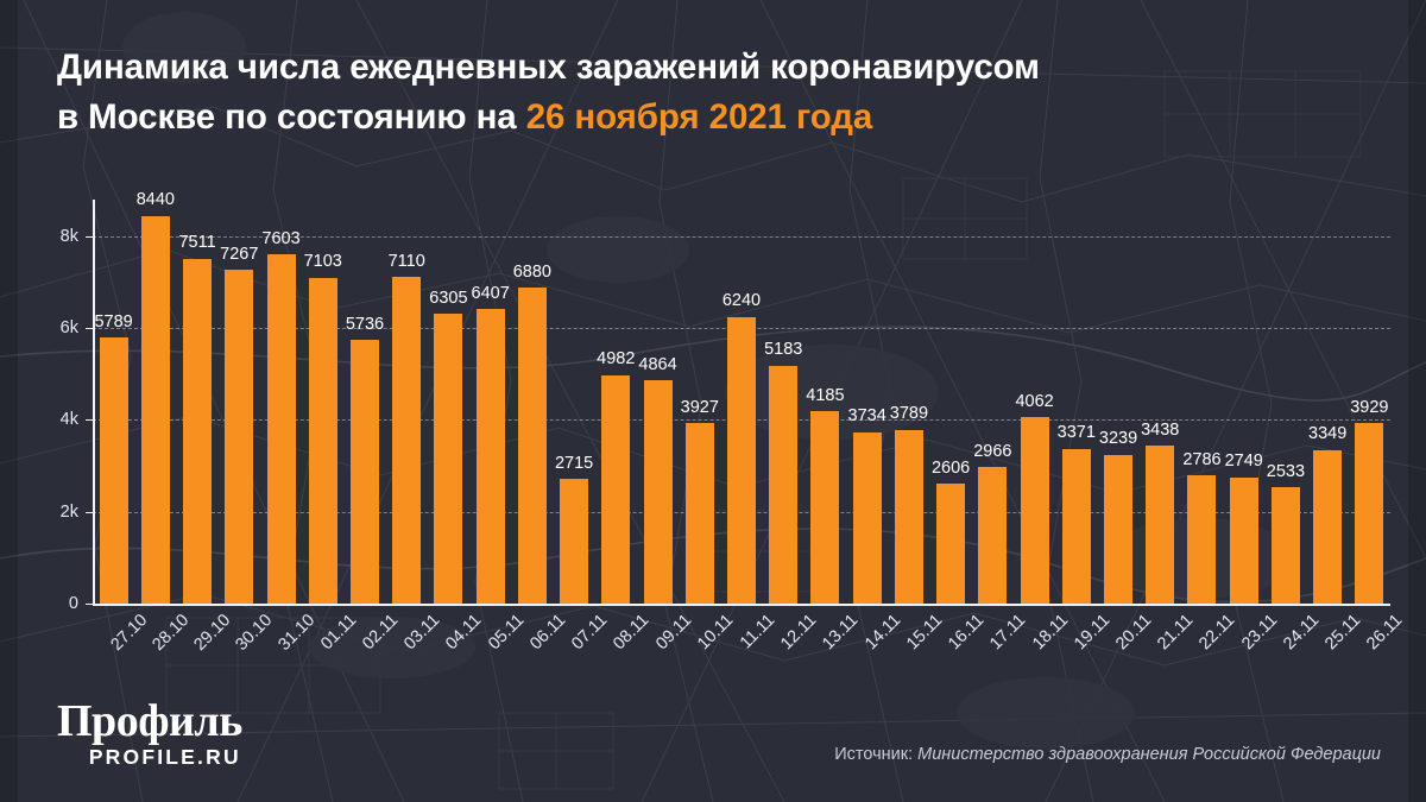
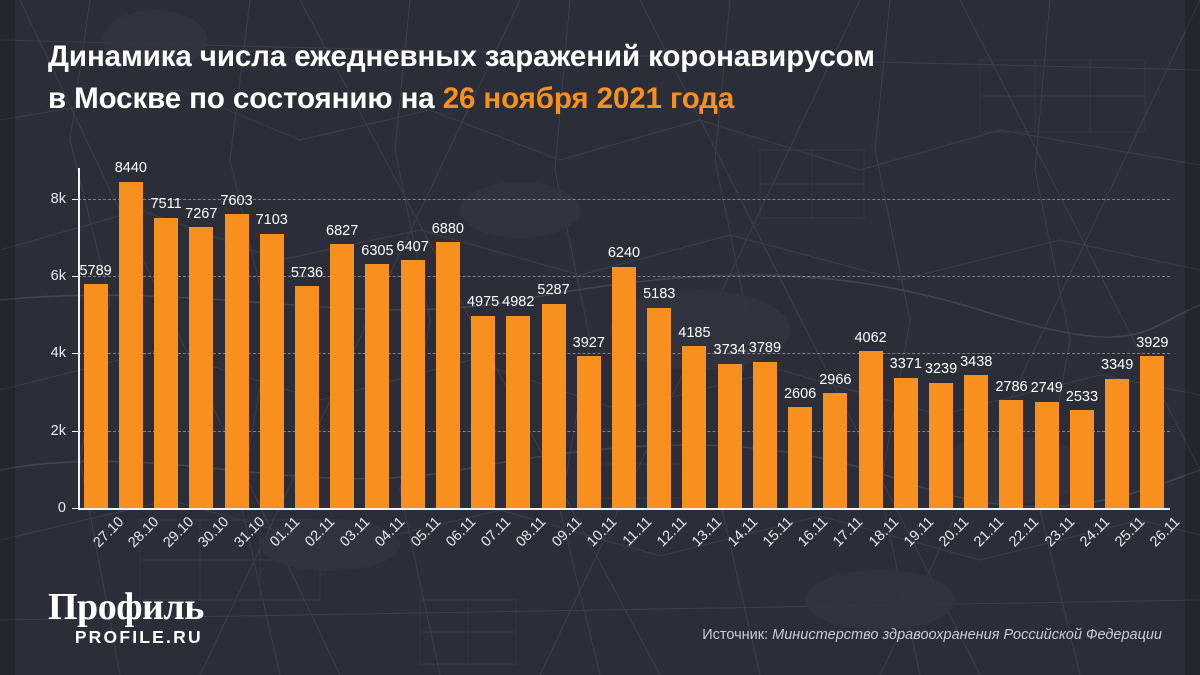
03.11: 7110 -> 6827
07.11: 2715 -> 4975
09.11: 4864 -> 5287
